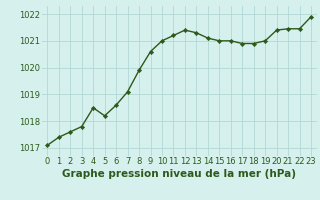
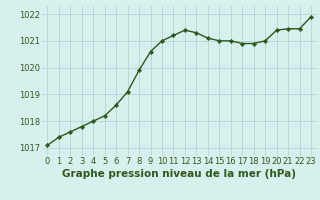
4: 1018.50 -> 1018.00
